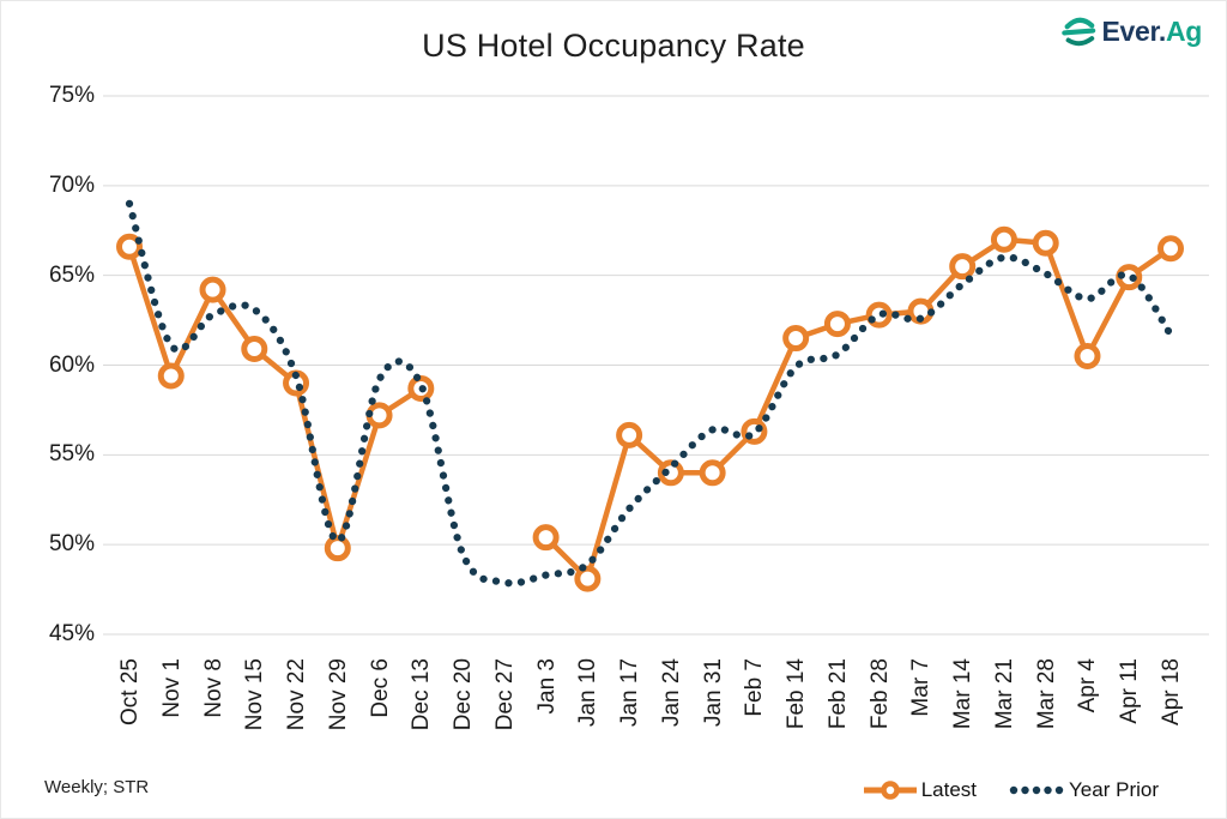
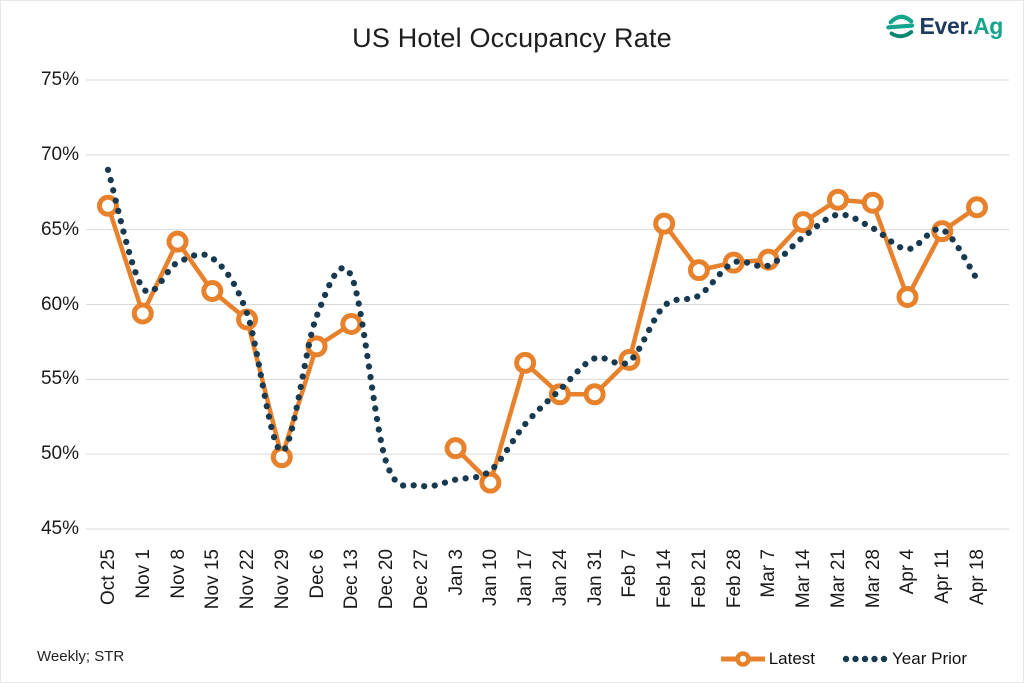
Year Prior/Dec 13: 58.9% -> 61.9%
Latest/Feb 14: 61.5% -> 65.4%
